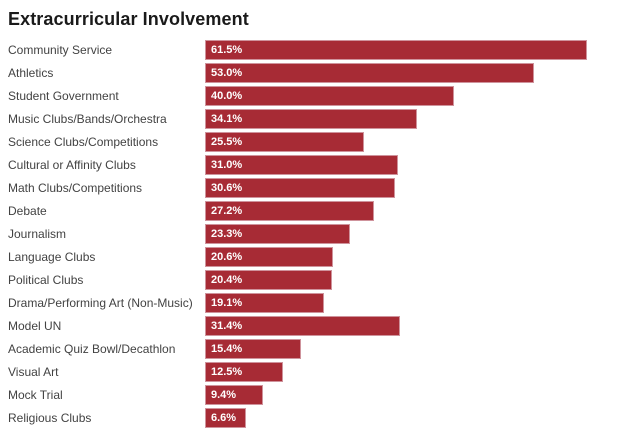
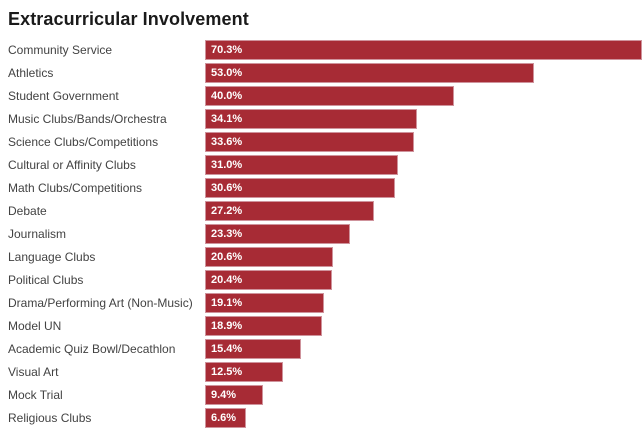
Community Service: 61.5% -> 70.3%
Science Clubs/Competitions: 25.5% -> 33.6%
Model UN: 31.4% -> 18.9%
